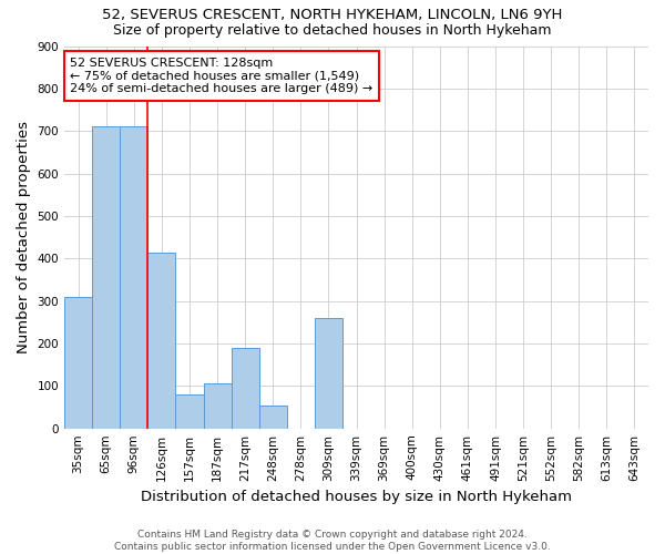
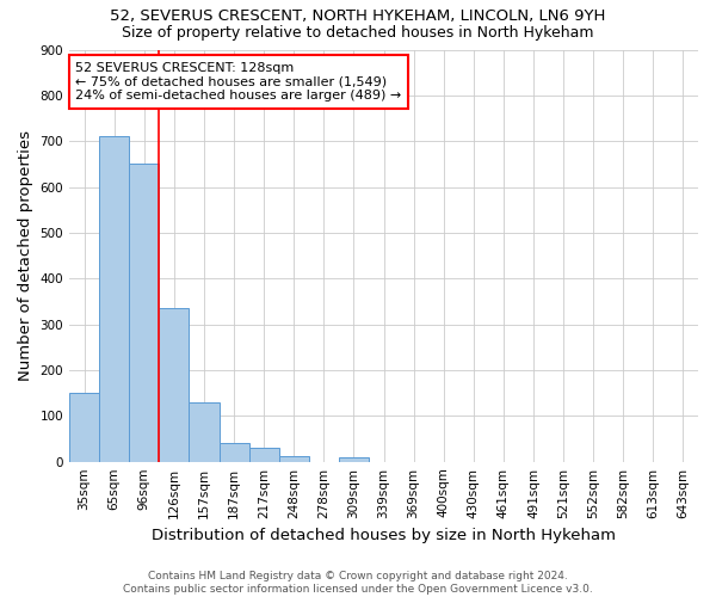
35sqm: 310 -> 150
96sqm: 710 -> 650
126sqm: 415 -> 335
157sqm: 80 -> 130
187sqm: 105 -> 42
217sqm: 190 -> 30
248sqm: 55 -> 12
309sqm: 260 -> 9
